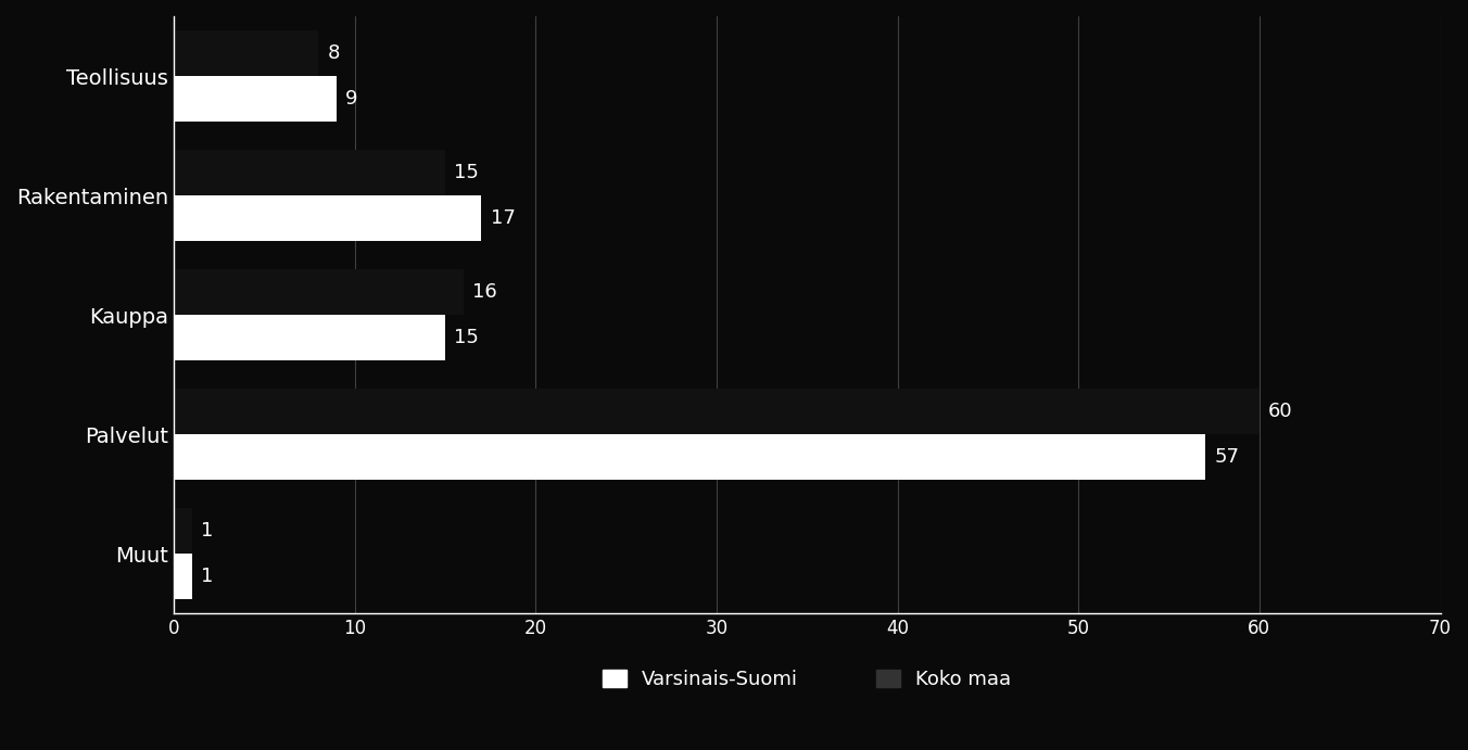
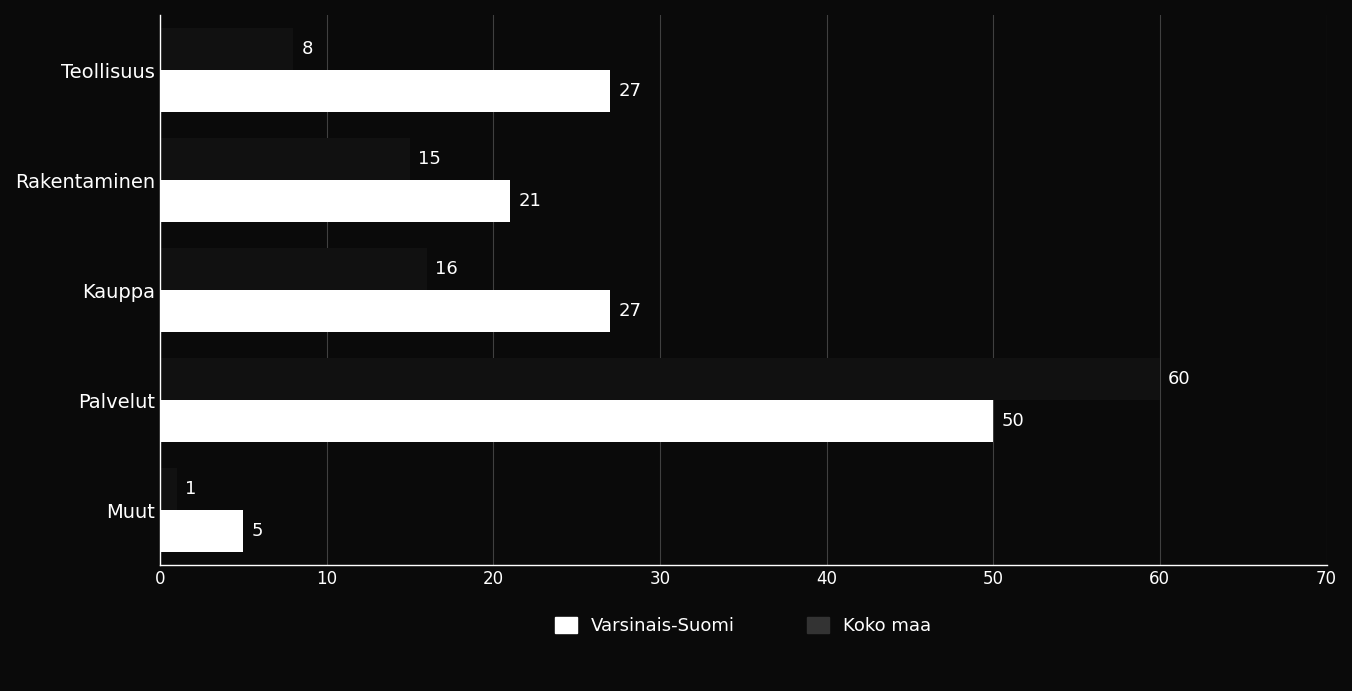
Varsinais-Suomi/Teollisuus: 9 -> 27
Varsinais-Suomi/Rakentaminen: 17 -> 21
Varsinais-Suomi/Kauppa: 15 -> 27
Varsinais-Suomi/Palvelut: 57 -> 50
Varsinais-Suomi/Muut: 1 -> 5
